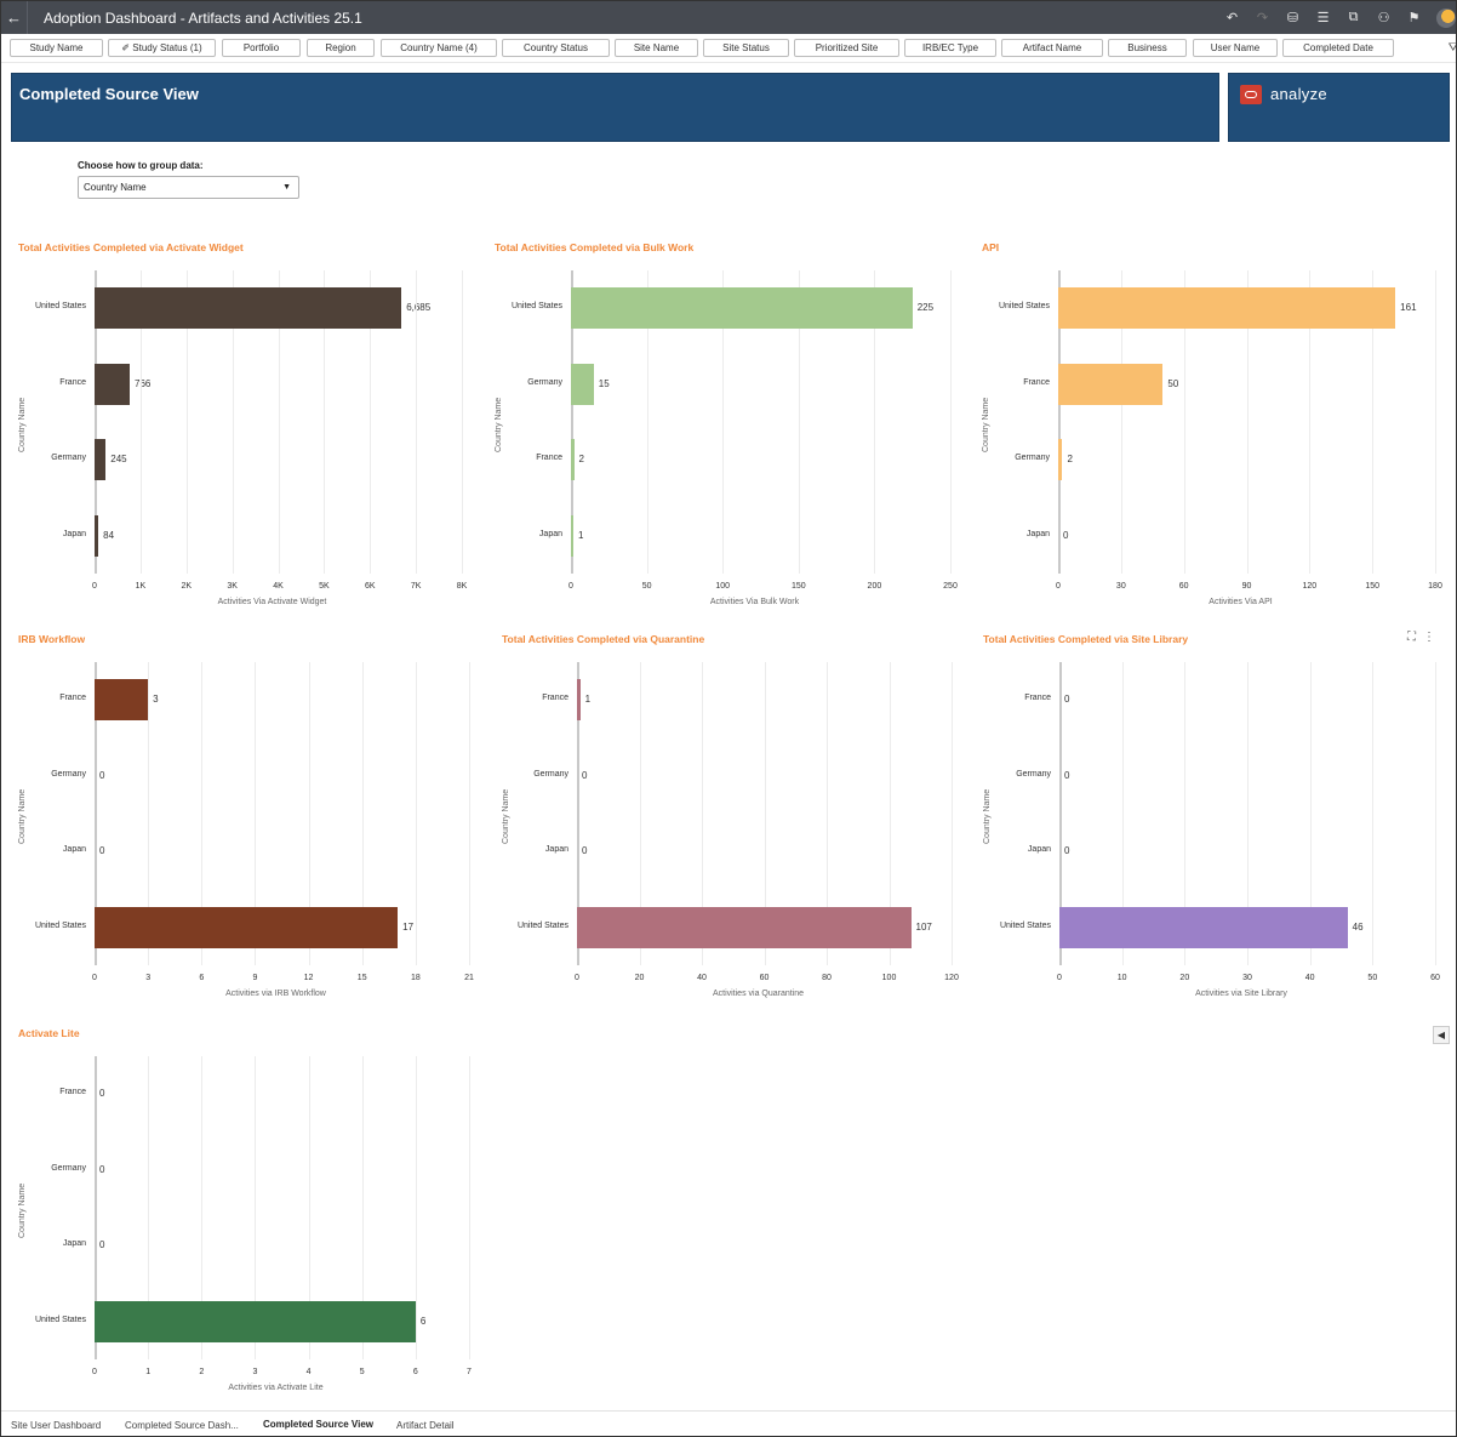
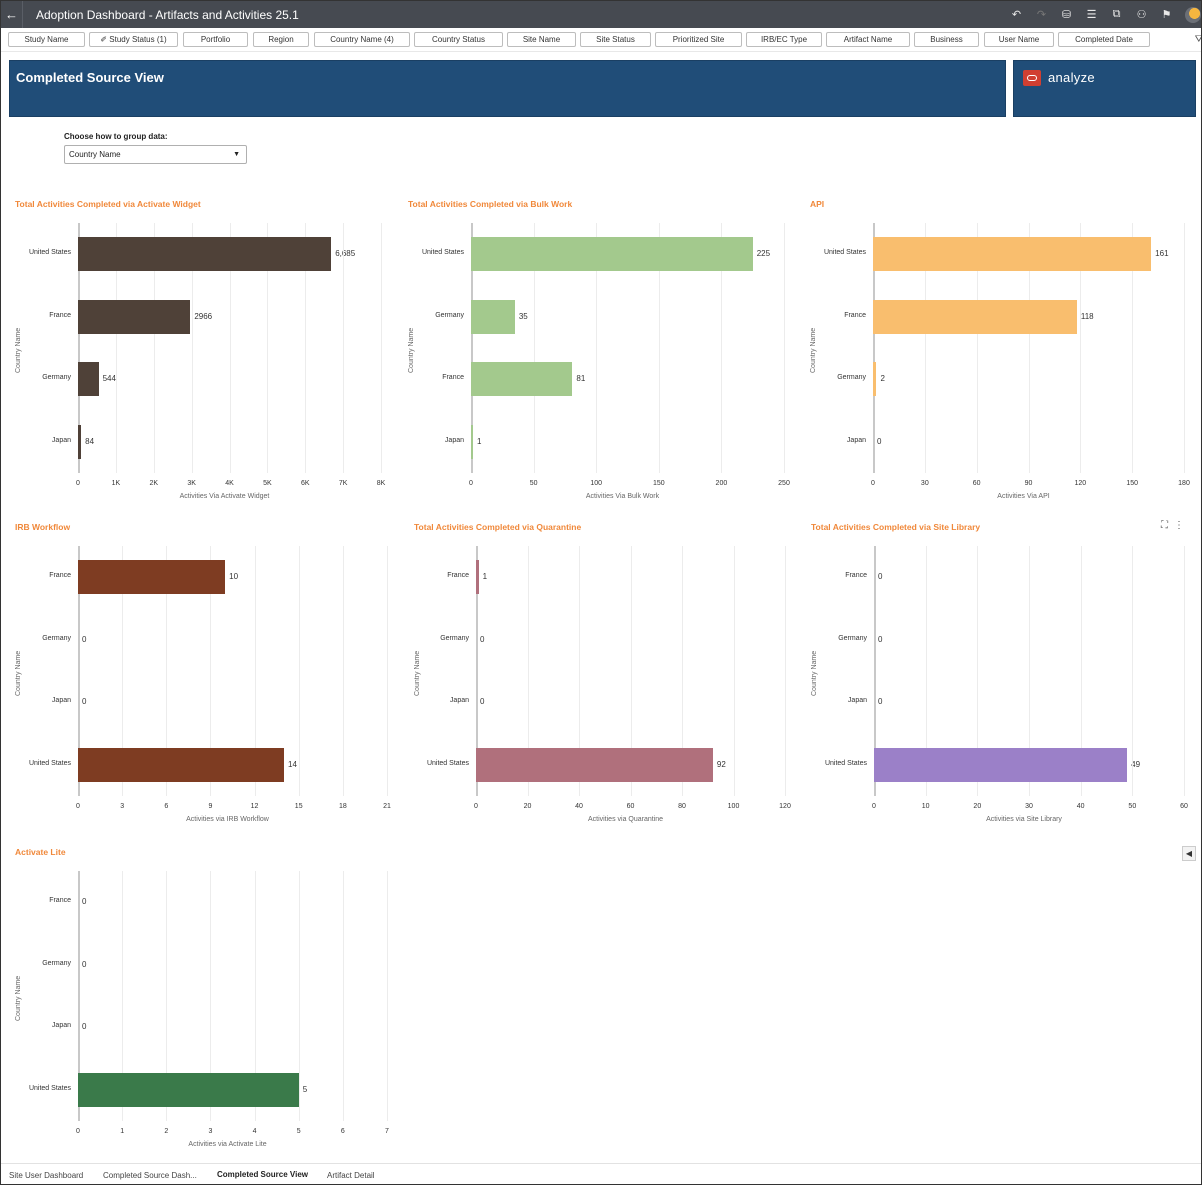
Total Activities Completed via Activate Widget/France: 766 -> 2966
Total Activities Completed via Activate Widget/Germany: 245 -> 544
Total Activities Completed via Bulk Work/Germany: 15 -> 35
Total Activities Completed via Bulk Work/France: 2 -> 81
API/France: 50 -> 118
IRB Workflow/France: 3 -> 10
IRB Workflow/United States: 17 -> 14
Total Activities Completed via Quarantine/United States: 107 -> 92
Total Activities Completed via Site Library/United States: 46 -> 49
Activate Lite/United States: 6 -> 5
